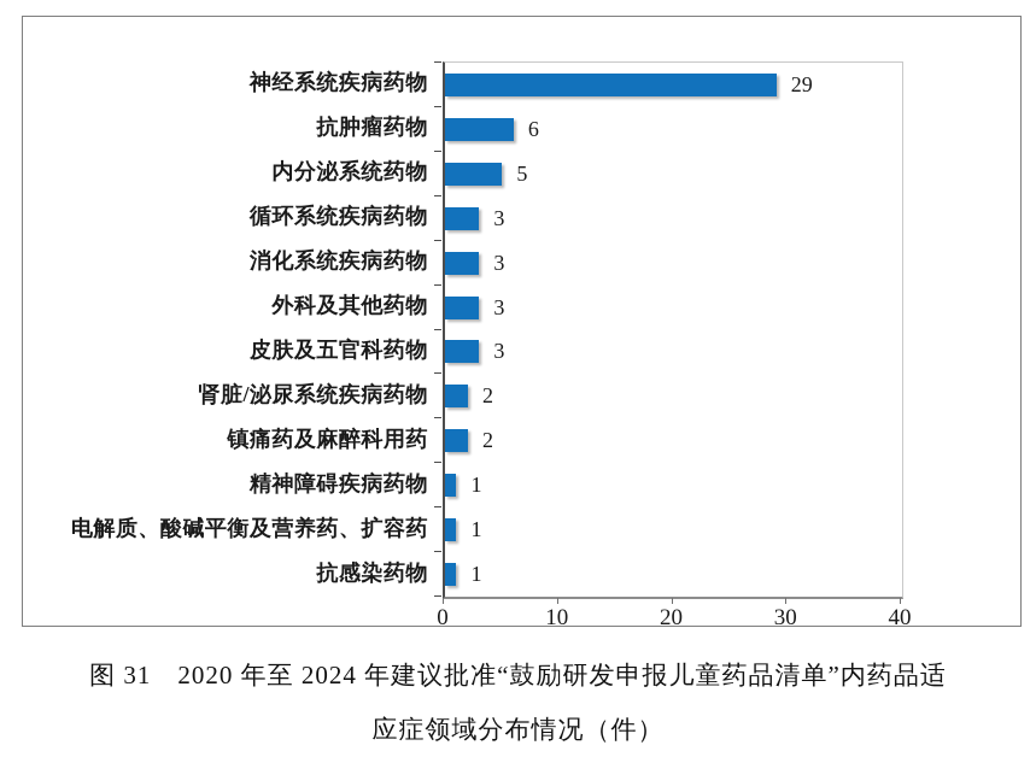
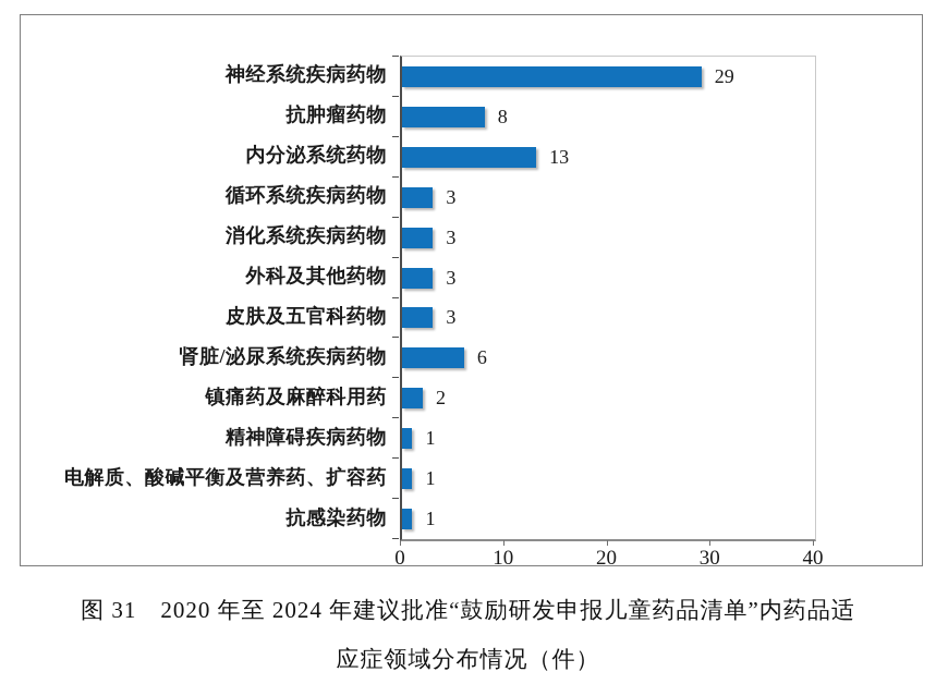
抗肿瘤药物: 6 -> 8
内分泌系统药物: 5 -> 13
肾脏/泌尿系统疾病药物: 2 -> 6
